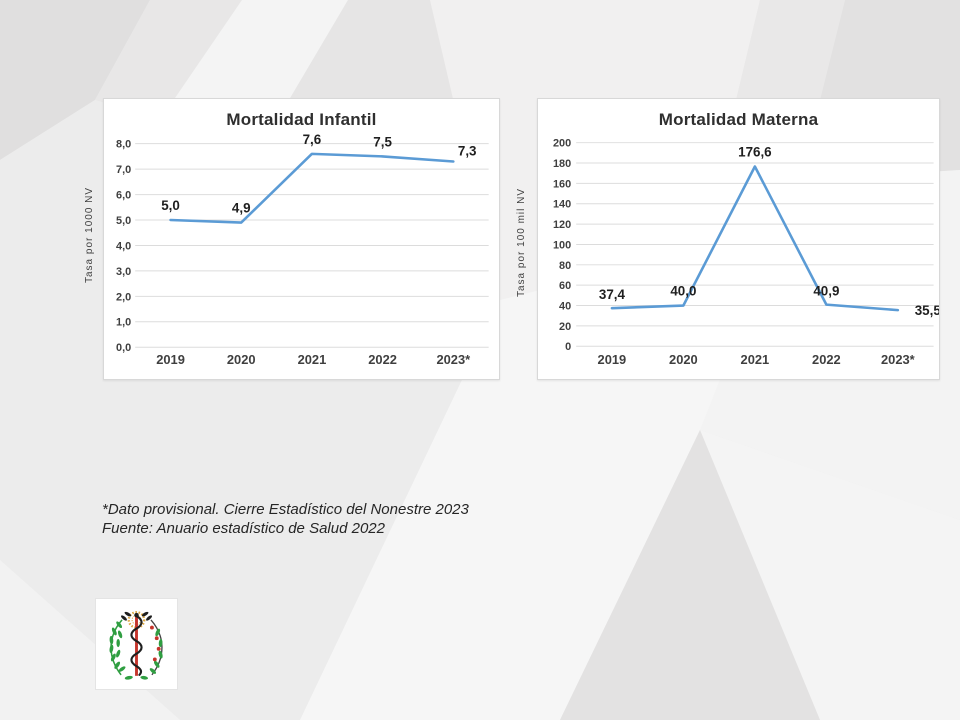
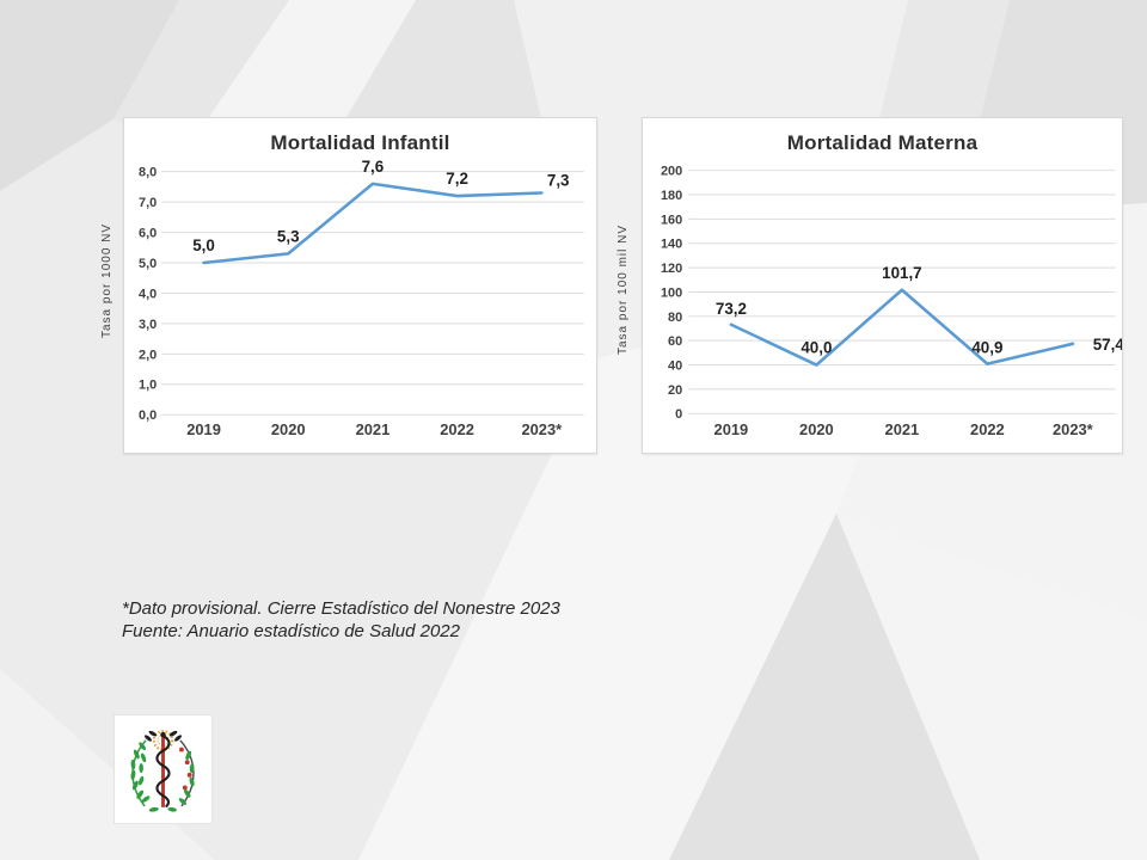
Mortalidad Infantil/2020: 4,9 -> 5,3
Mortalidad Infantil/2022: 7,5 -> 7,2
Mortalidad Materna/2019: 37,4 -> 73,2
Mortalidad Materna/2021: 176,6 -> 101,7
Mortalidad Materna/2023*: 35,5 -> 57,4
